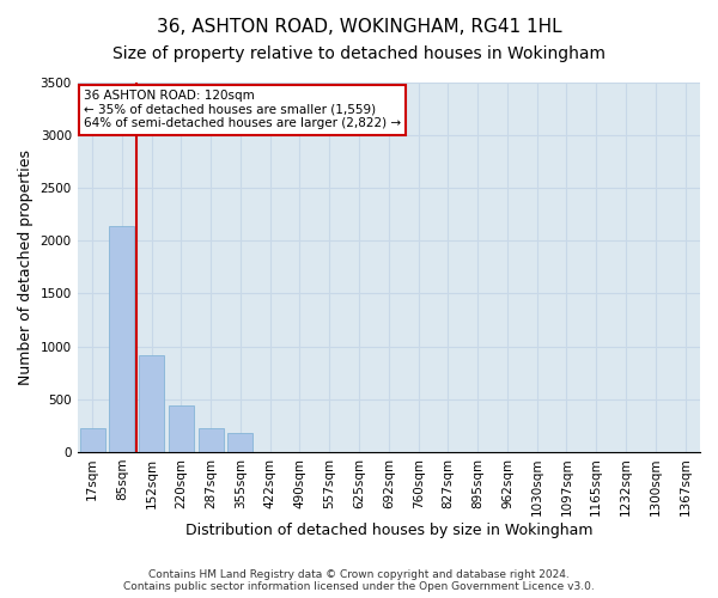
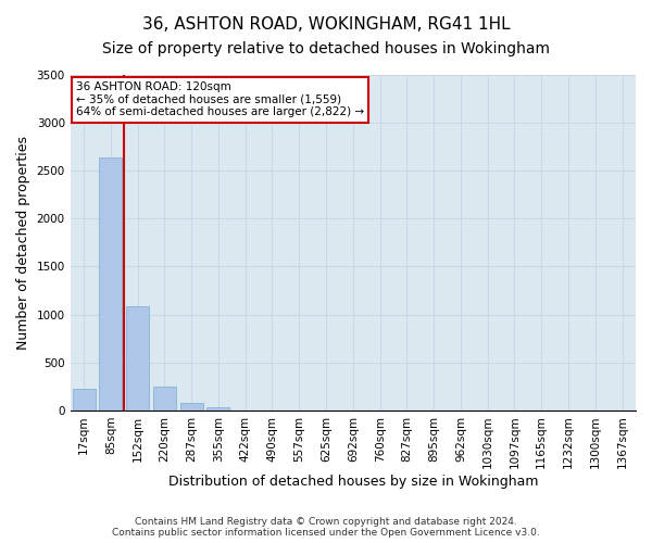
85sqm: 2140 -> 2640
152sqm: 920 -> 1090
220sqm: 440 -> 250
287sqm: 220 -> 80
355sqm: 180 -> 30
